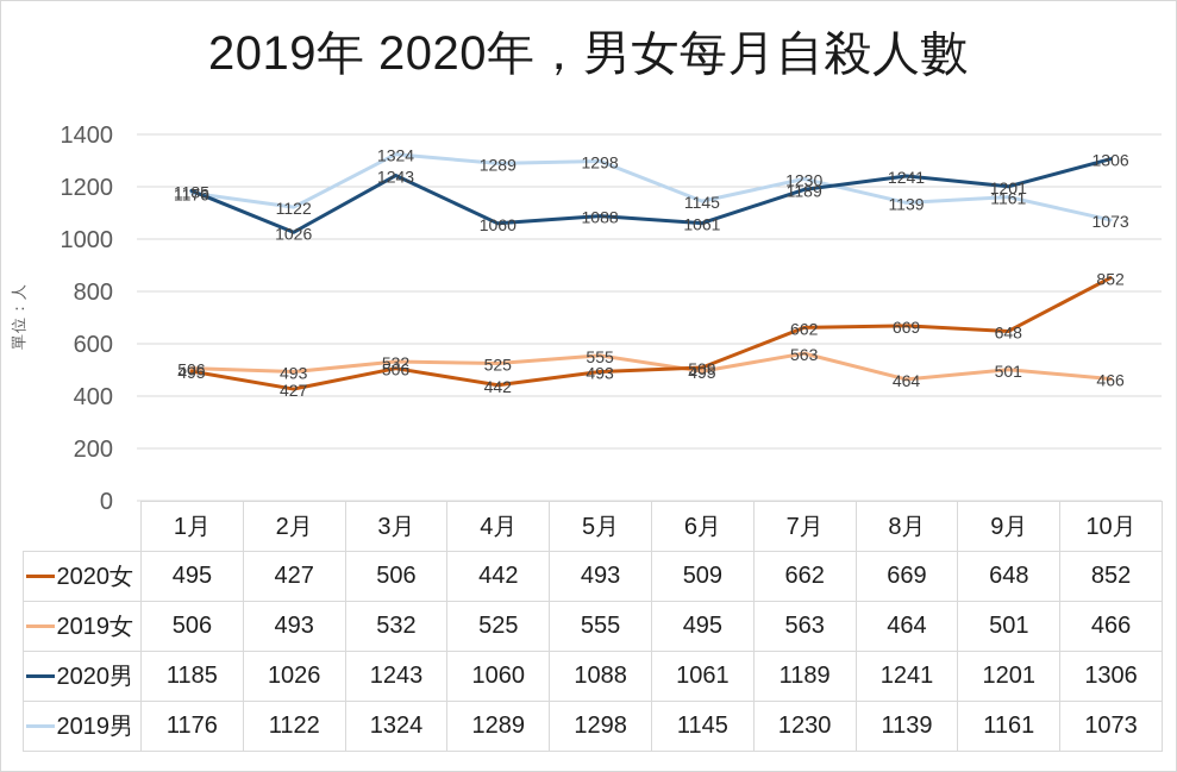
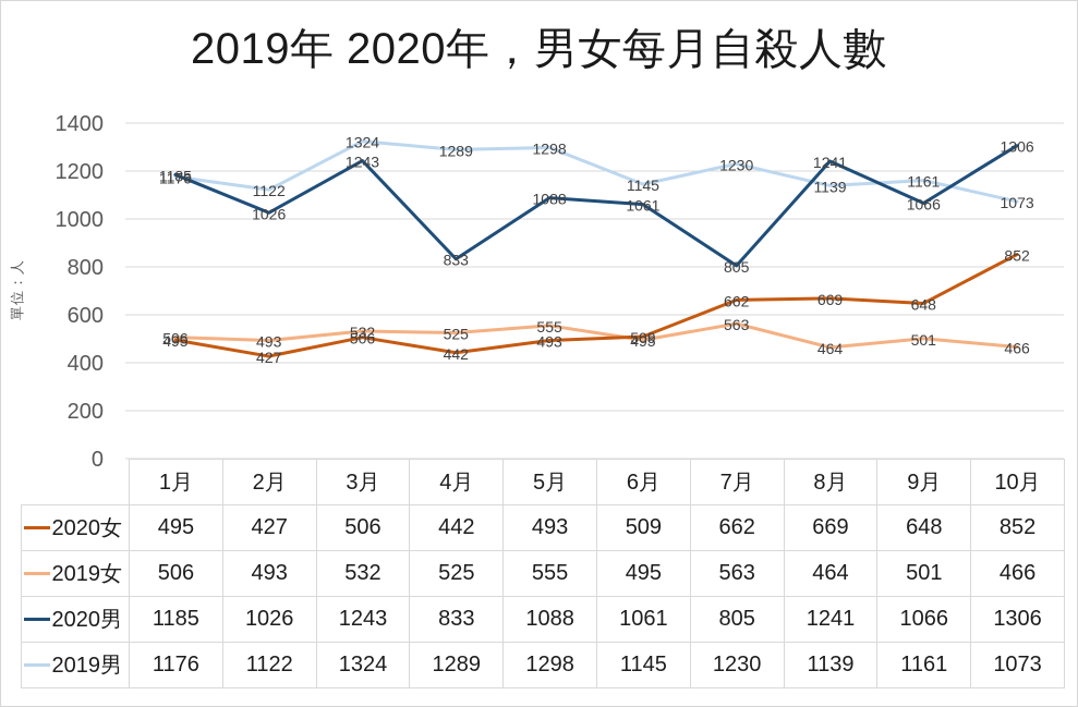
2020男/4月: 1060 -> 833
2020男/7月: 1189 -> 805
2020男/9月: 1201 -> 1066
